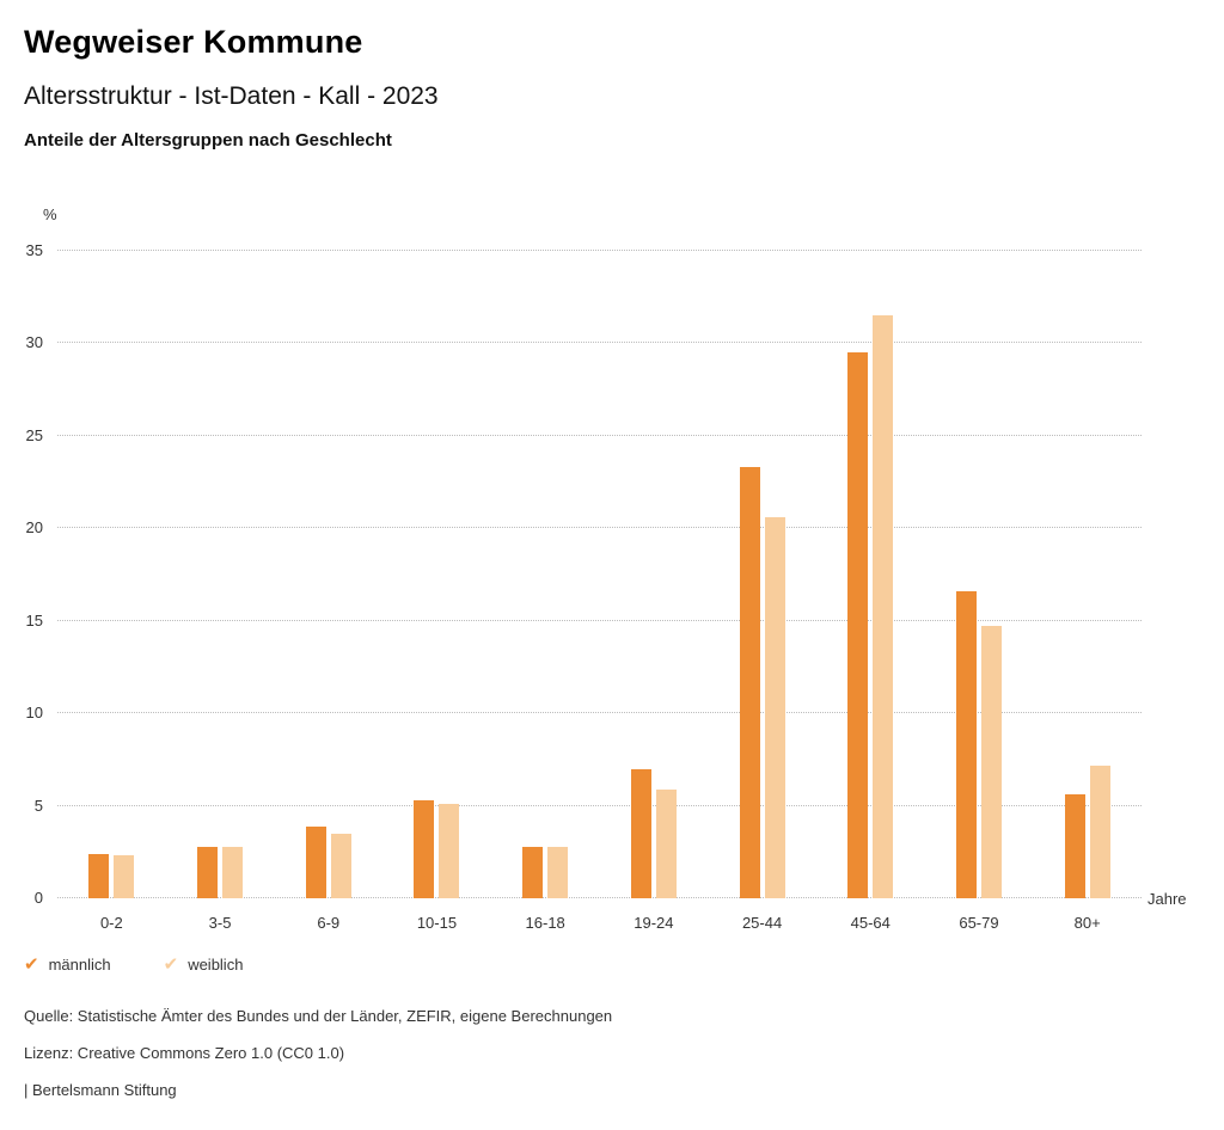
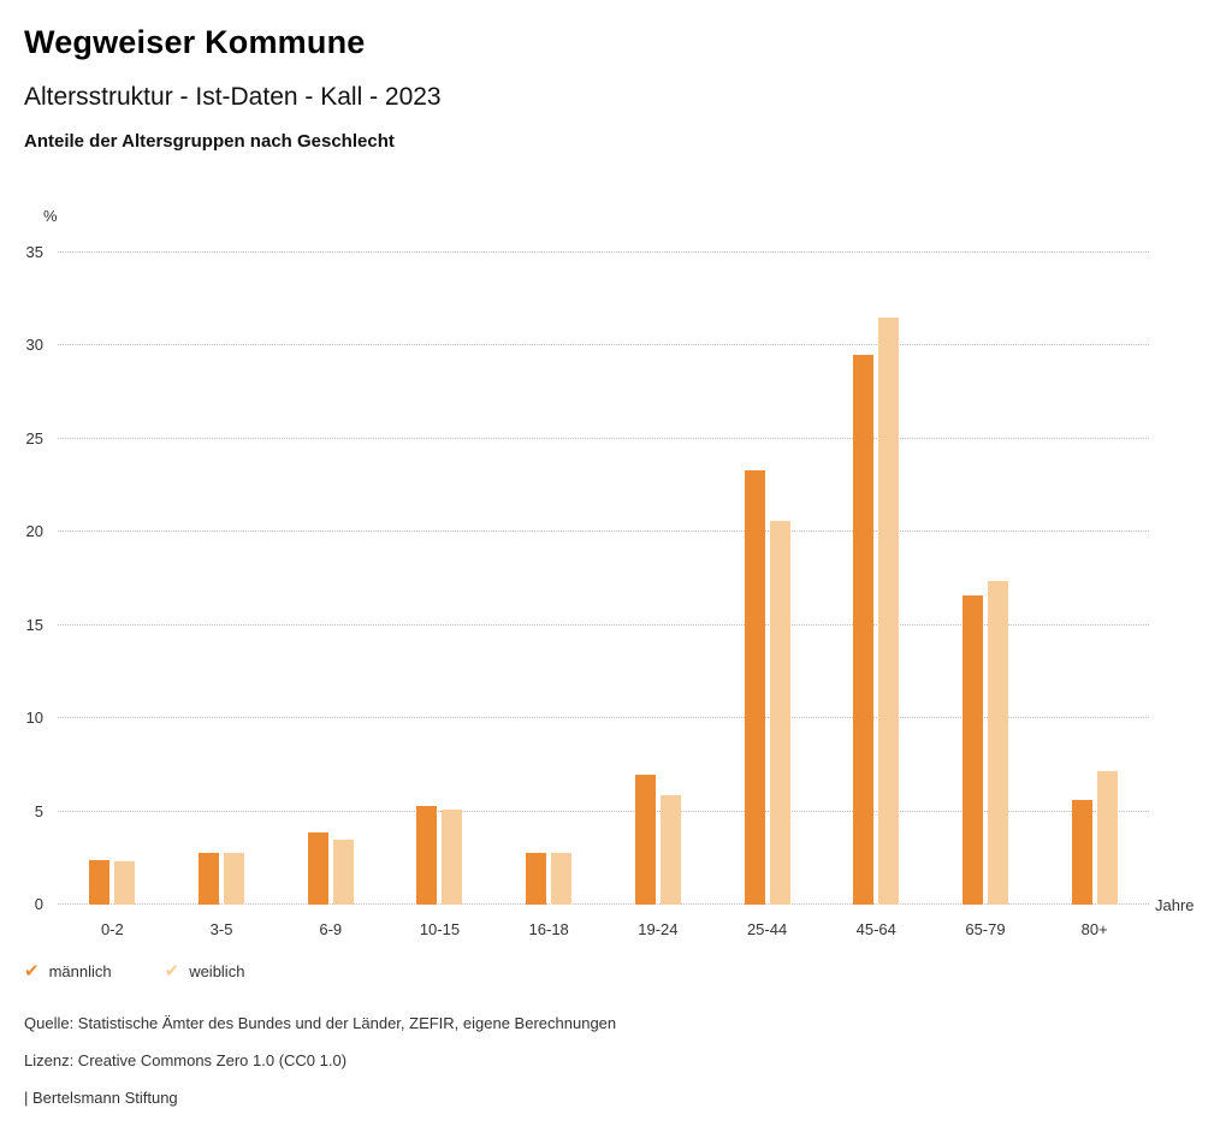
weiblich/65-79: 14.7 -> 17.4
